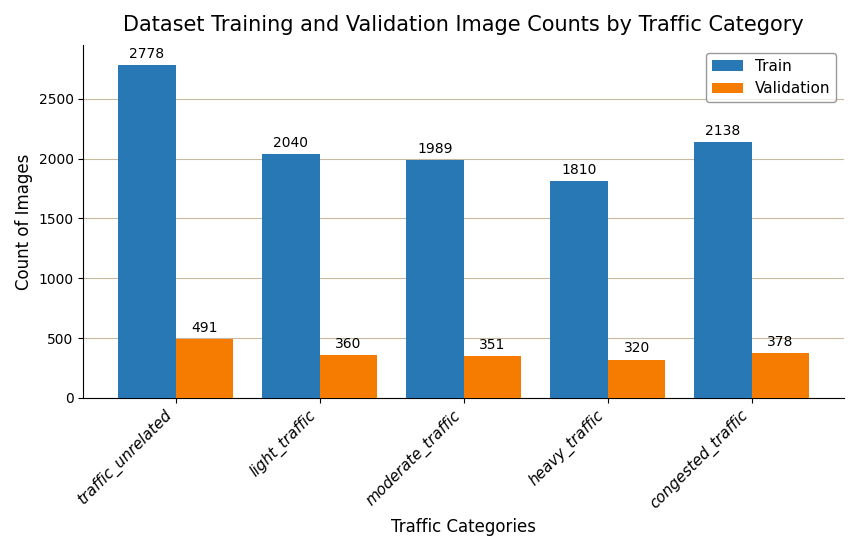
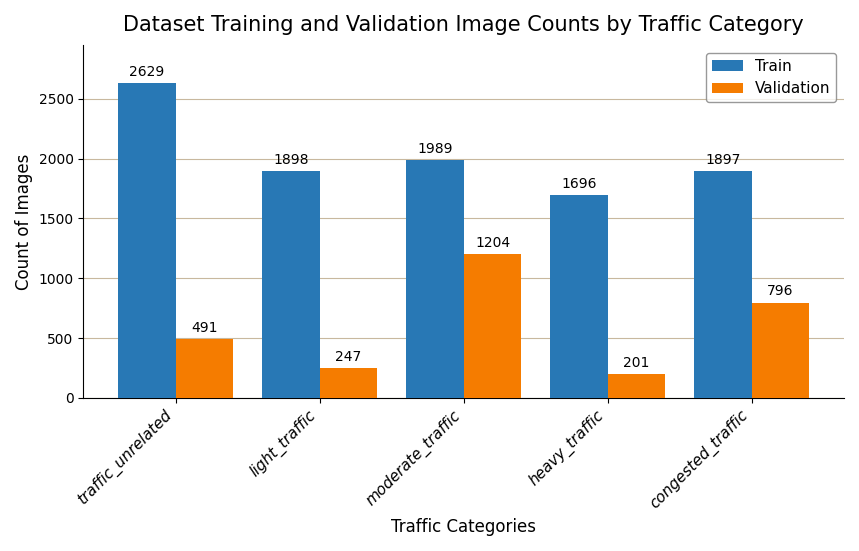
Train/traffic_unrelated: 2778 -> 2629
Train/light_traffic: 2040 -> 1898
Validation/light_traffic: 360 -> 247
Validation/moderate_traffic: 351 -> 1204
Train/heavy_traffic: 1810 -> 1696
Validation/heavy_traffic: 320 -> 201
Train/congested_traffic: 2138 -> 1897
Validation/congested_traffic: 378 -> 796
